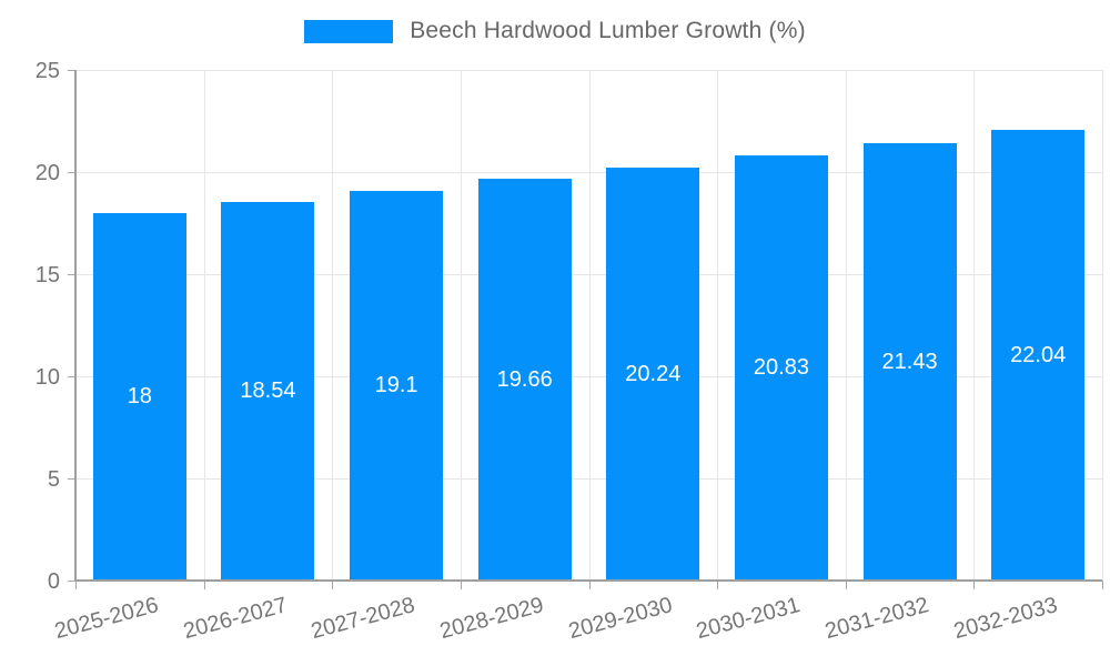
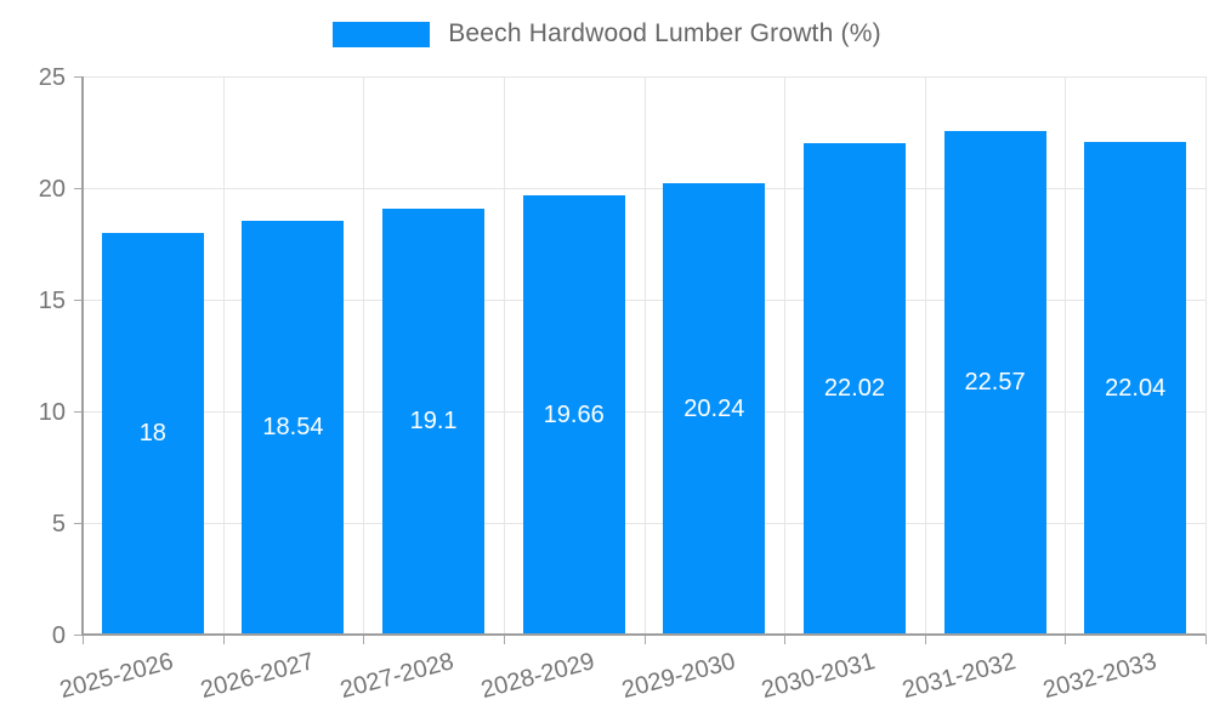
2030-2031: 20.83 -> 22.02
2031-2032: 21.43 -> 22.57
